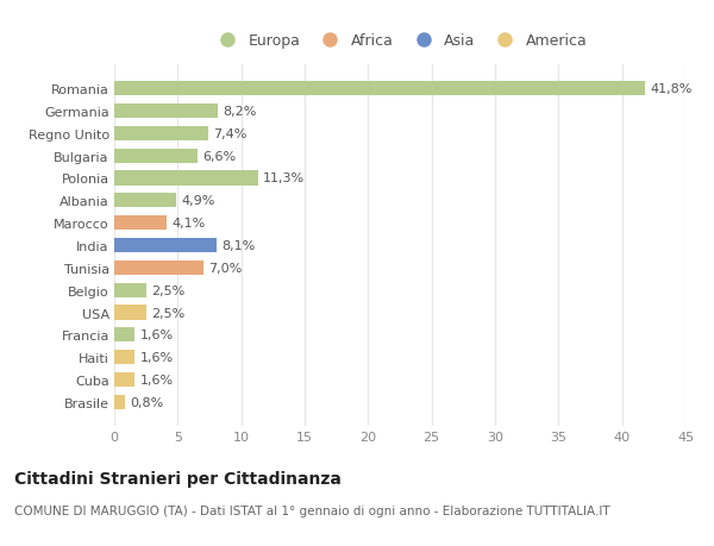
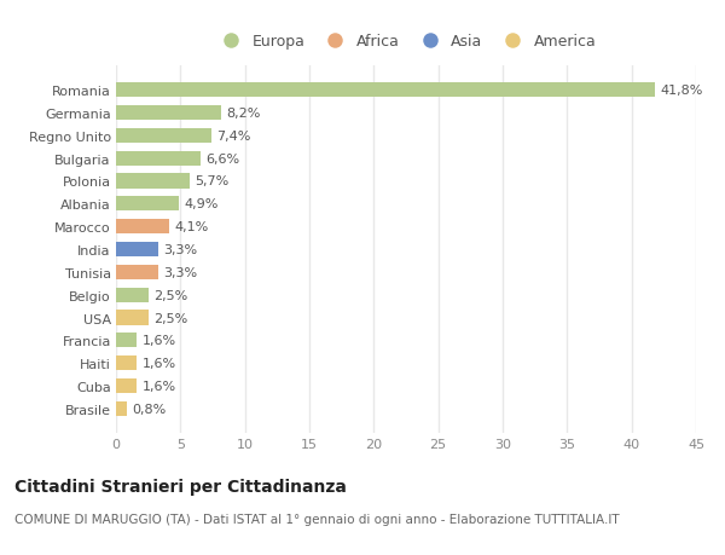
Polonia: 11,3% -> 5,7%
India: 8,1% -> 3,3%
Tunisia: 7,0% -> 3,3%
